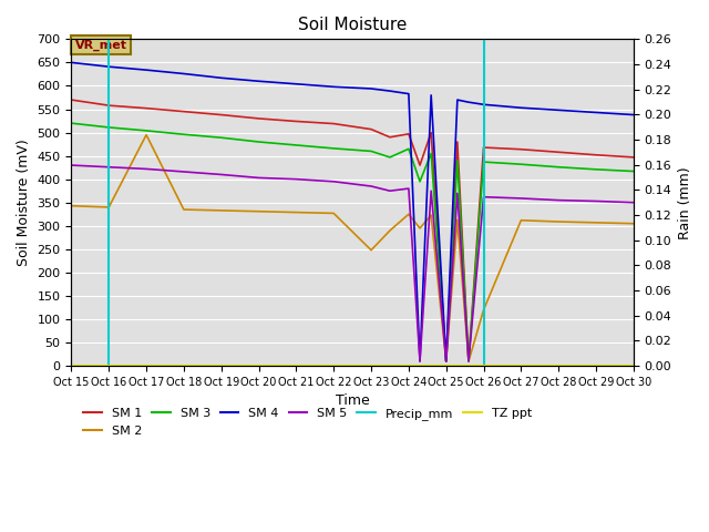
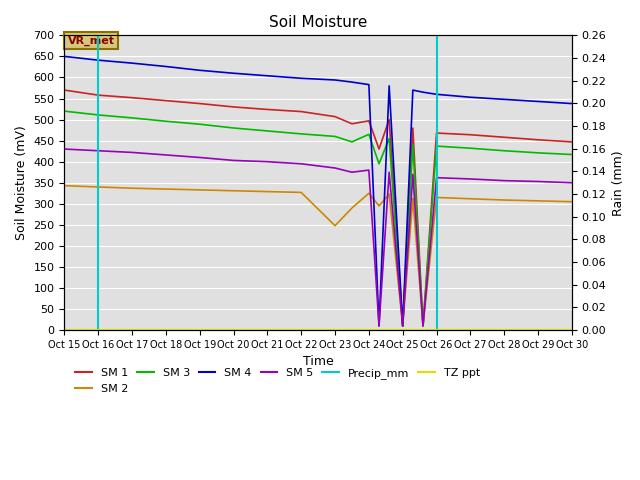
SM 2/Oct 17: 495 -> 337
SM 2/Oct 26: 120 -> 315
